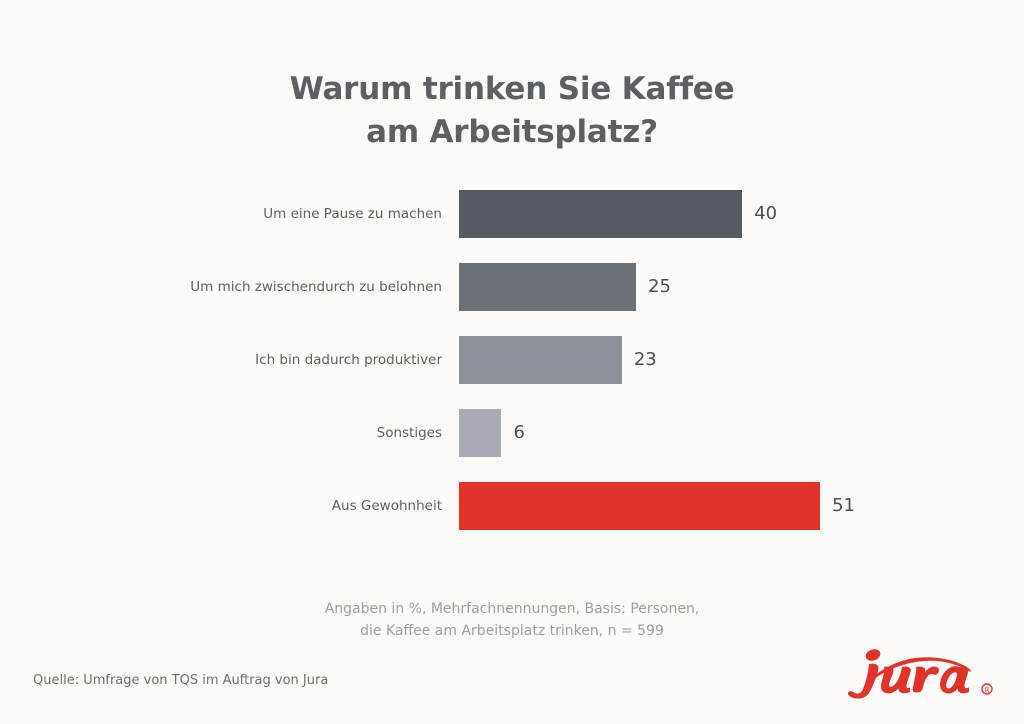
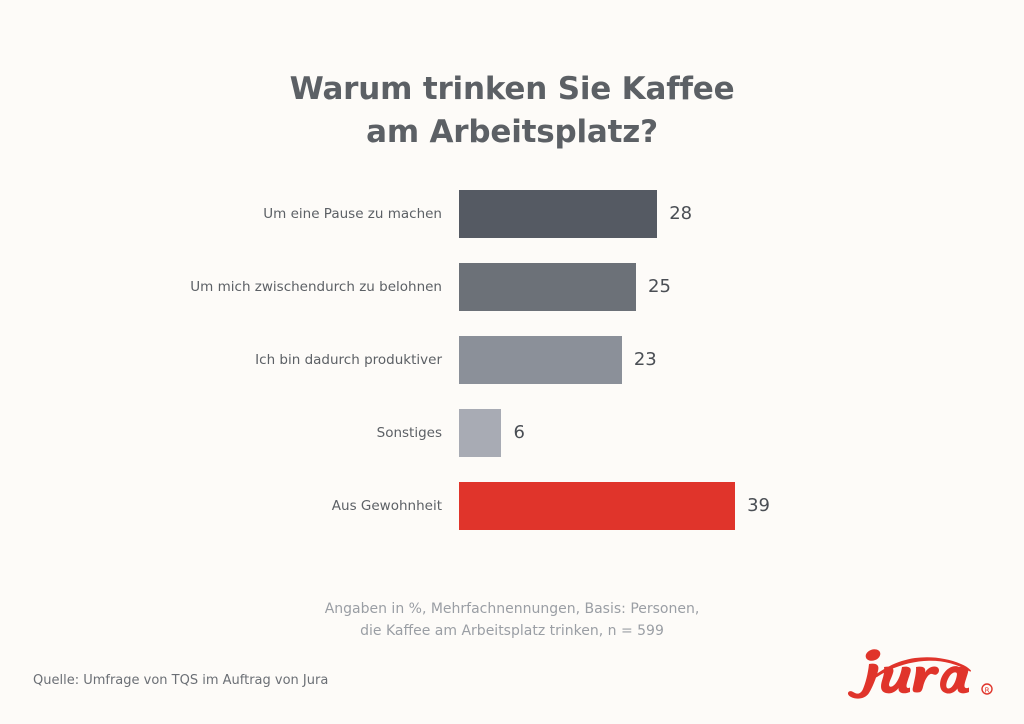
Um eine Pause zu machen: 40 -> 28
Aus Gewohnheit: 51 -> 39
